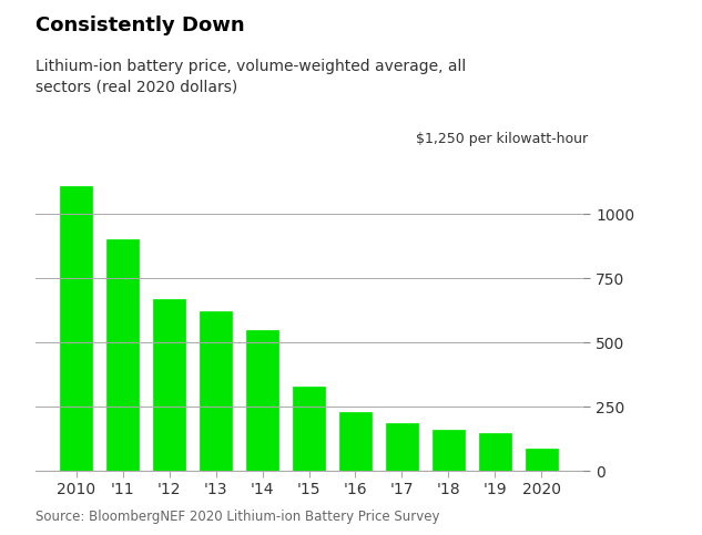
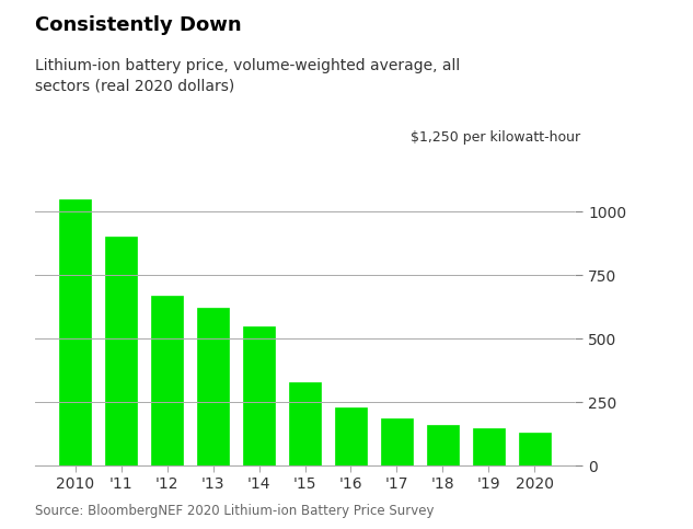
2010: 1110 -> 1050
2020: 85 -> 130
